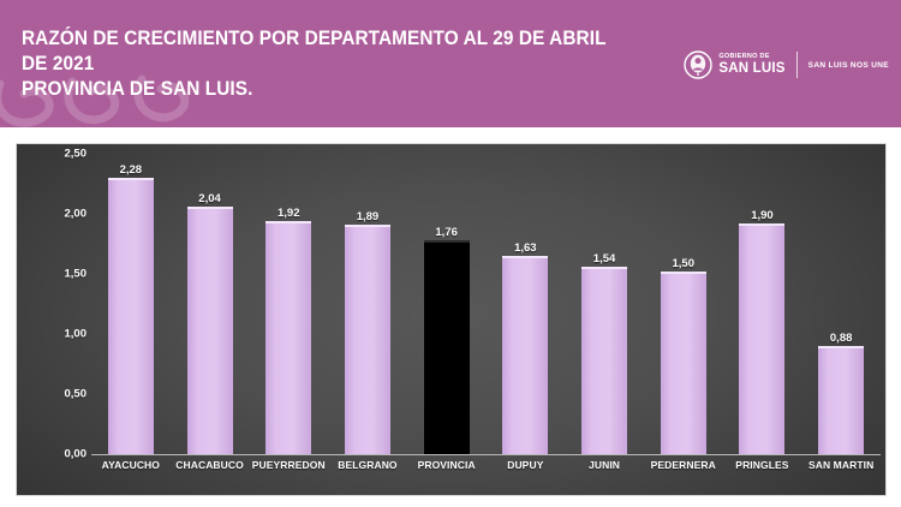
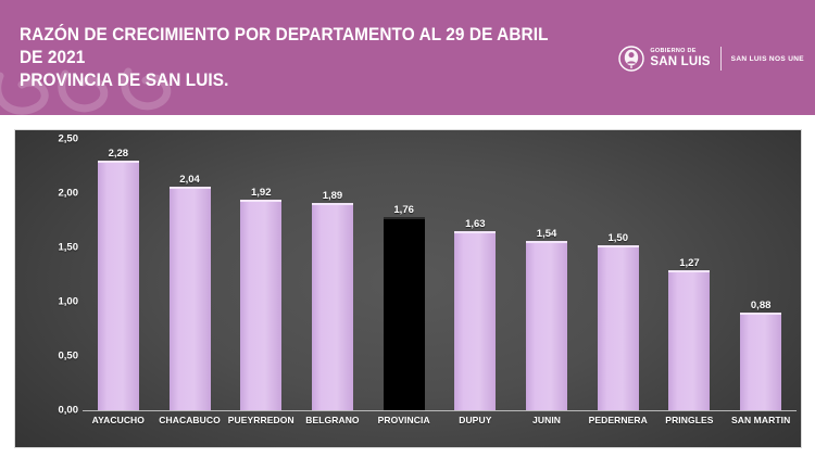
PRINGLES: 1,90 -> 1,27
